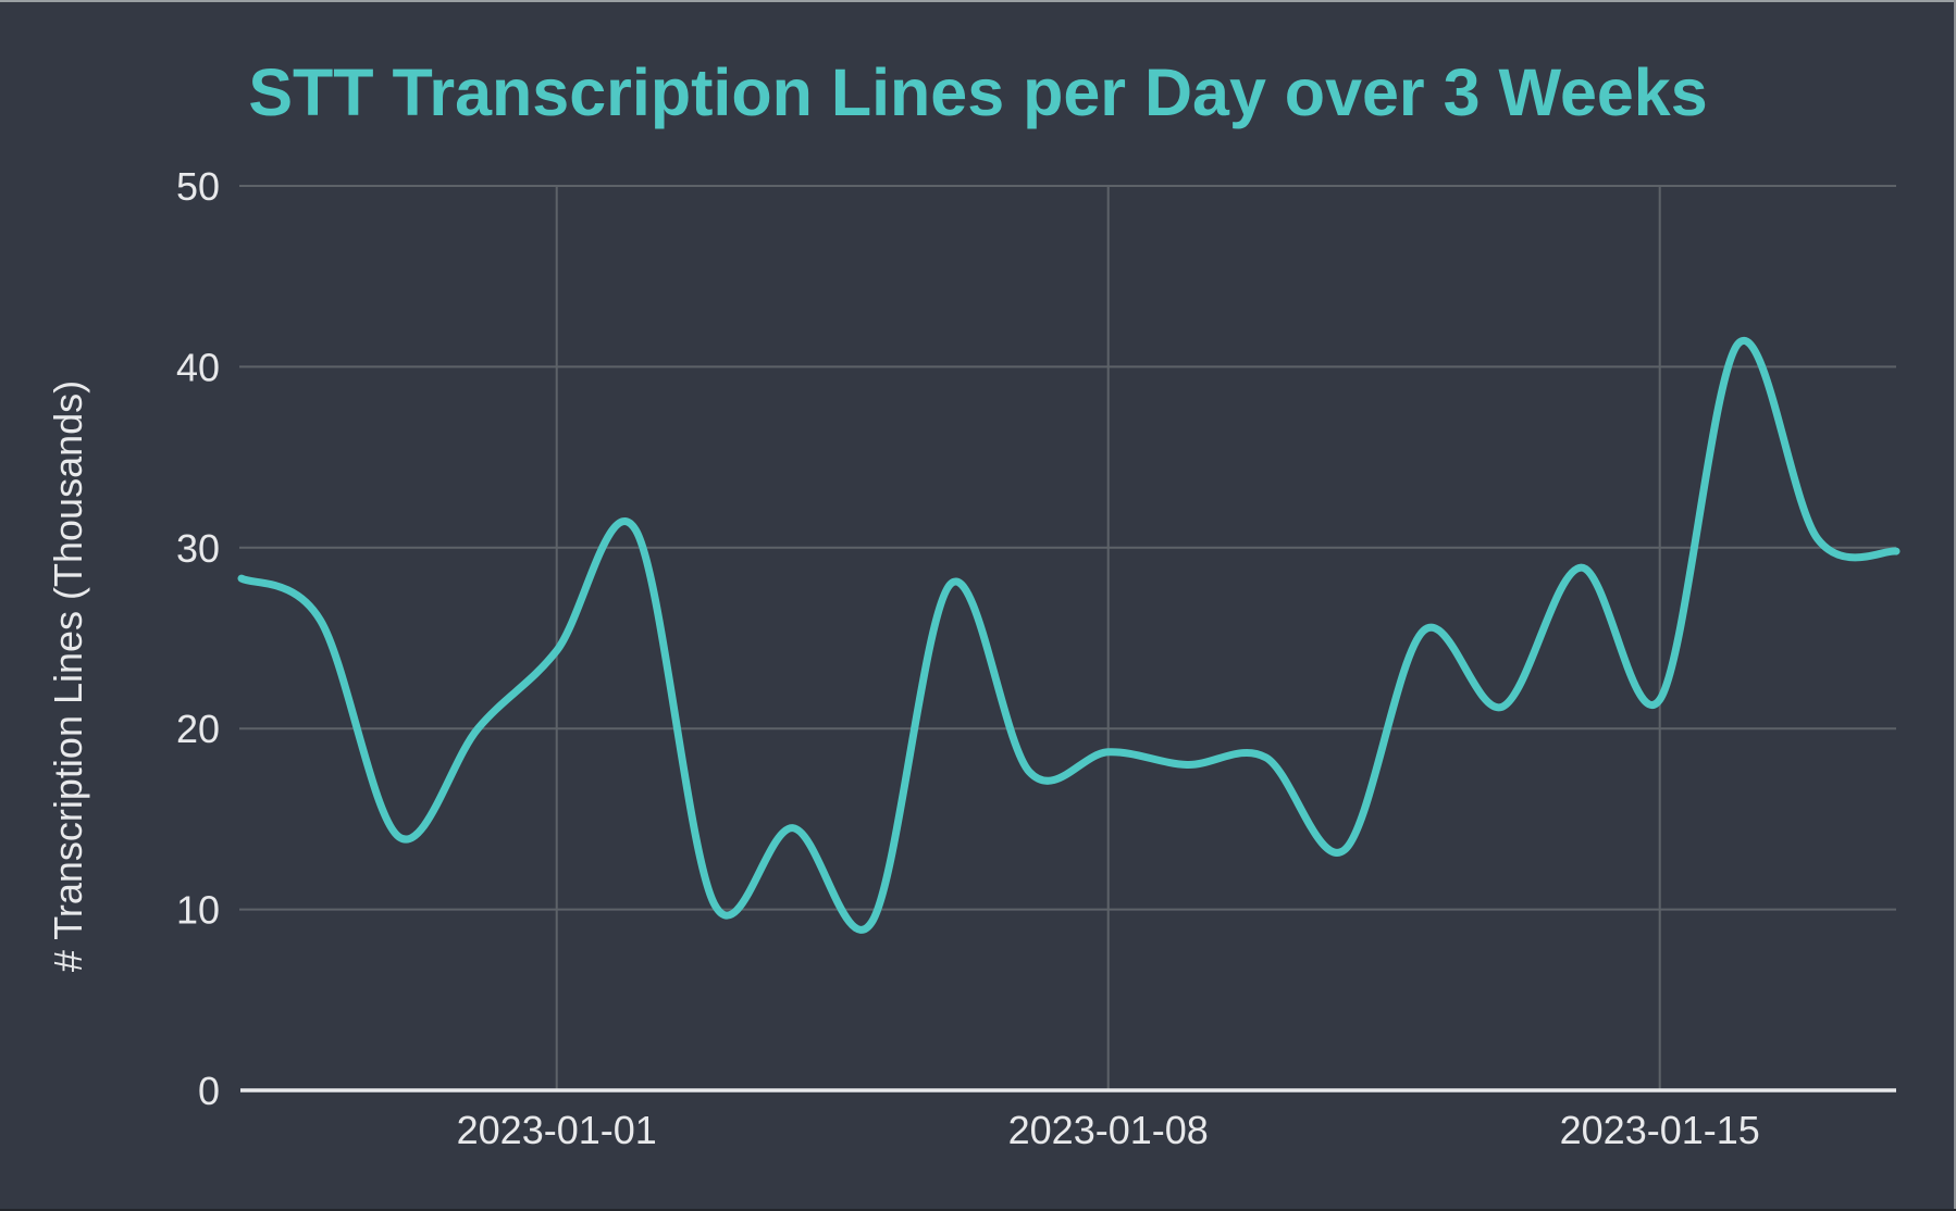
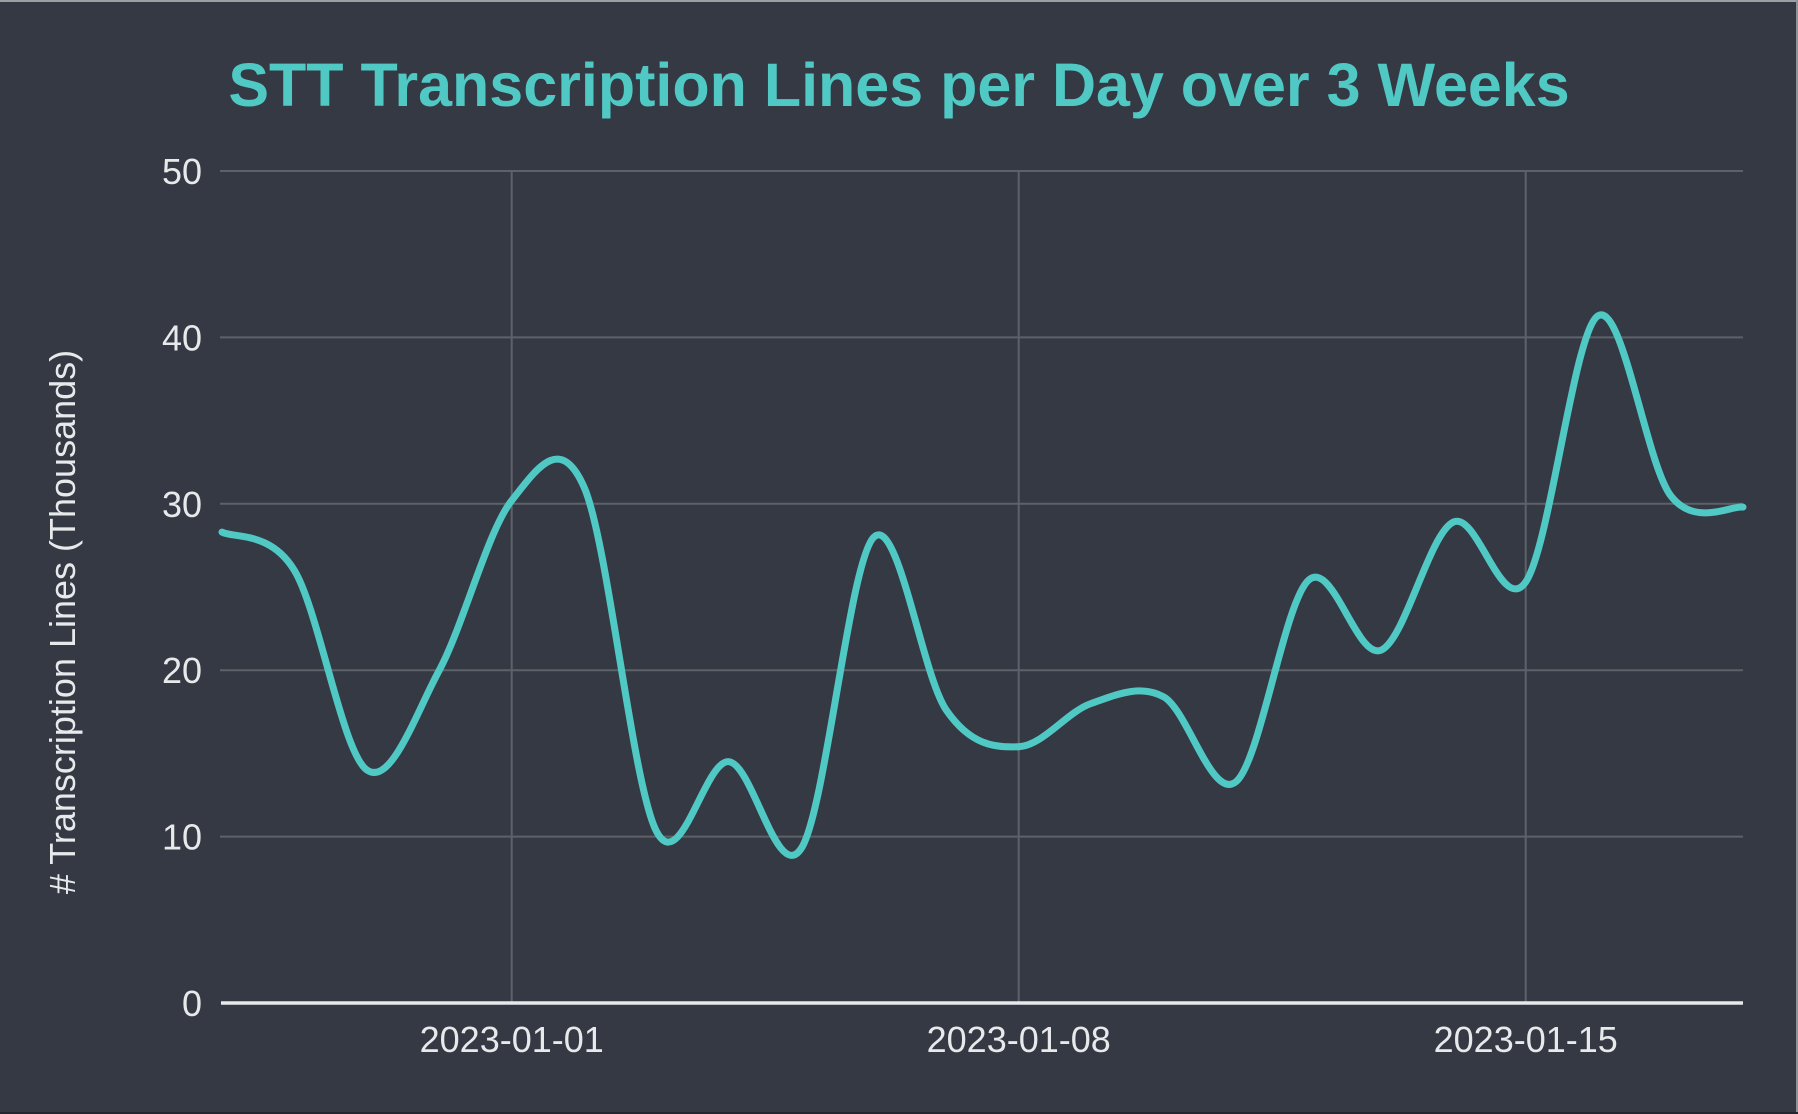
2023-01-01: 24.3 -> 30.2
2023-01-08: 18.7 -> 15.4
2023-01-15: 21.6 -> 25.3
